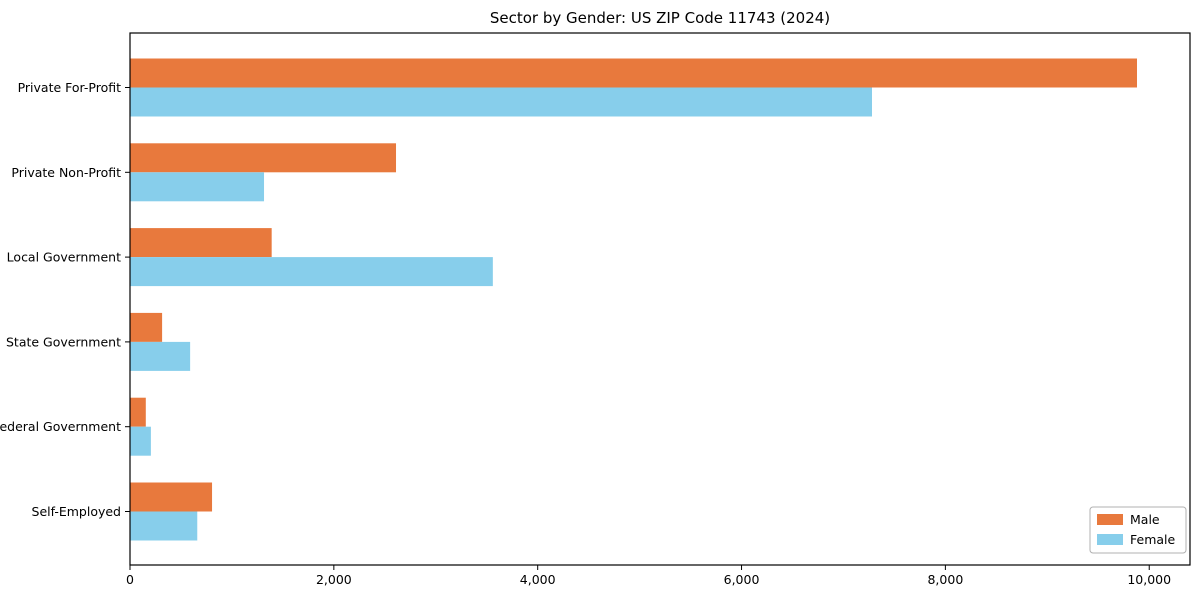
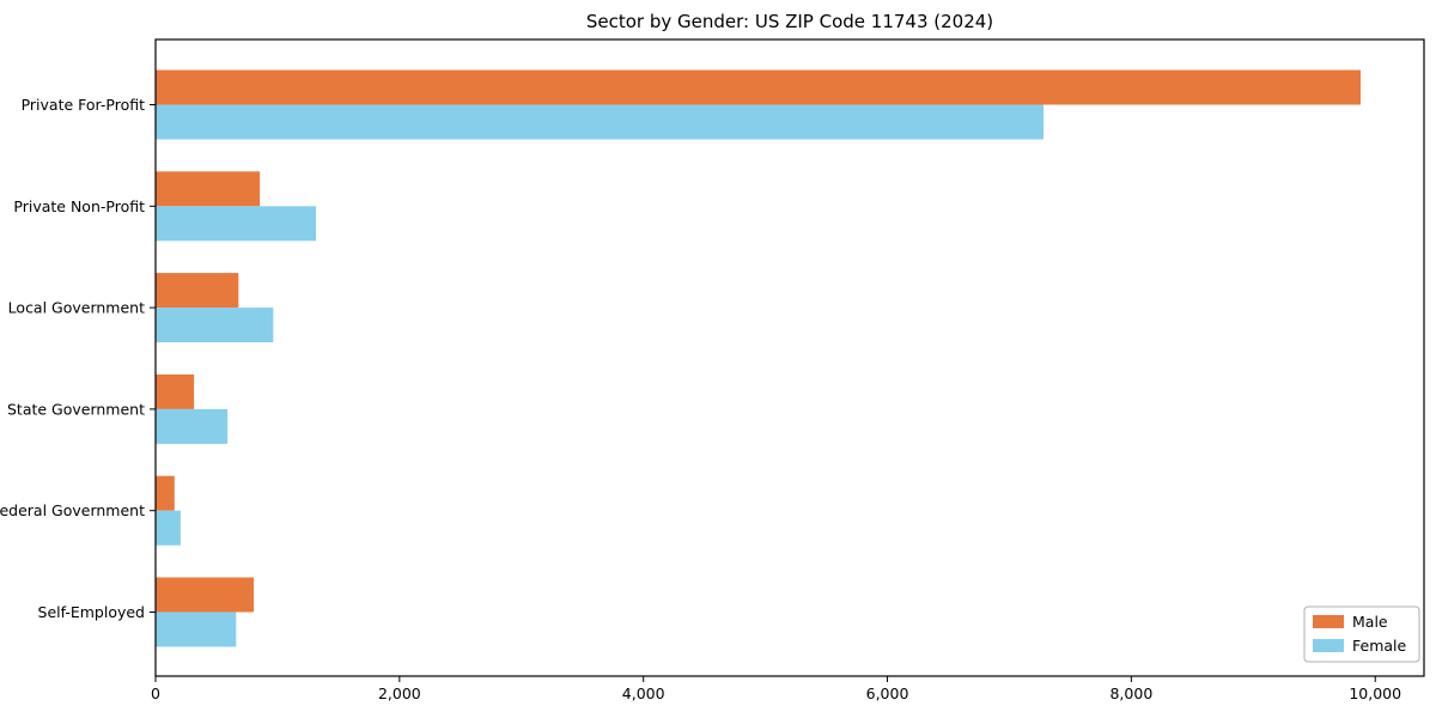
Male/Private Non-Profit: 2610 -> 860
Male/Local Government: 1390 -> 680
Female/Local Government: 3560 -> 960
